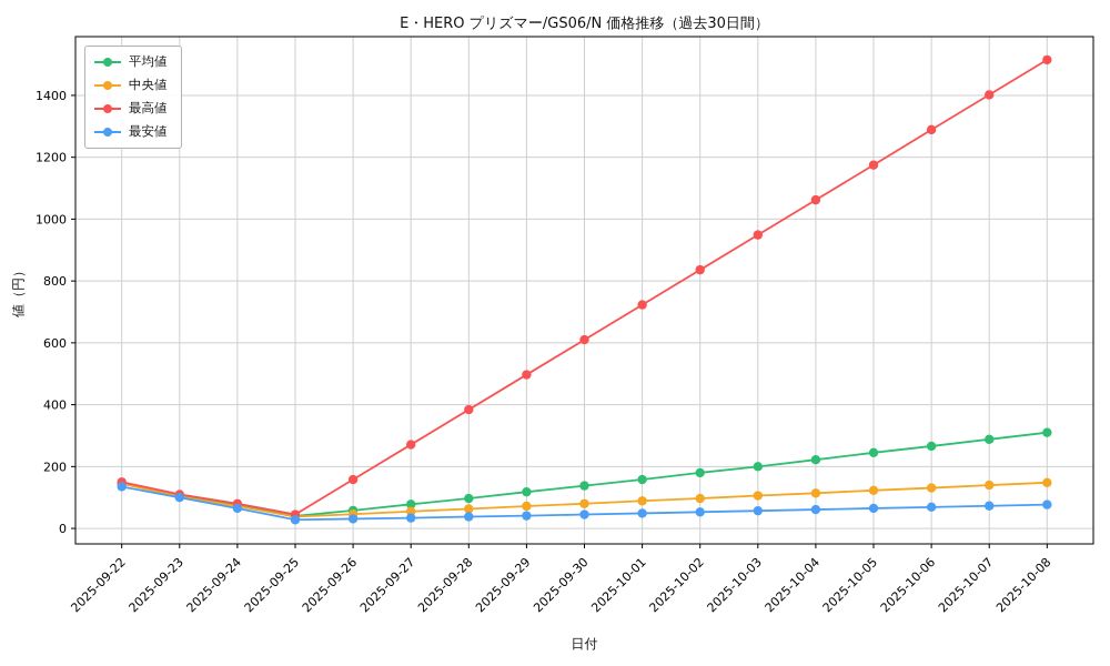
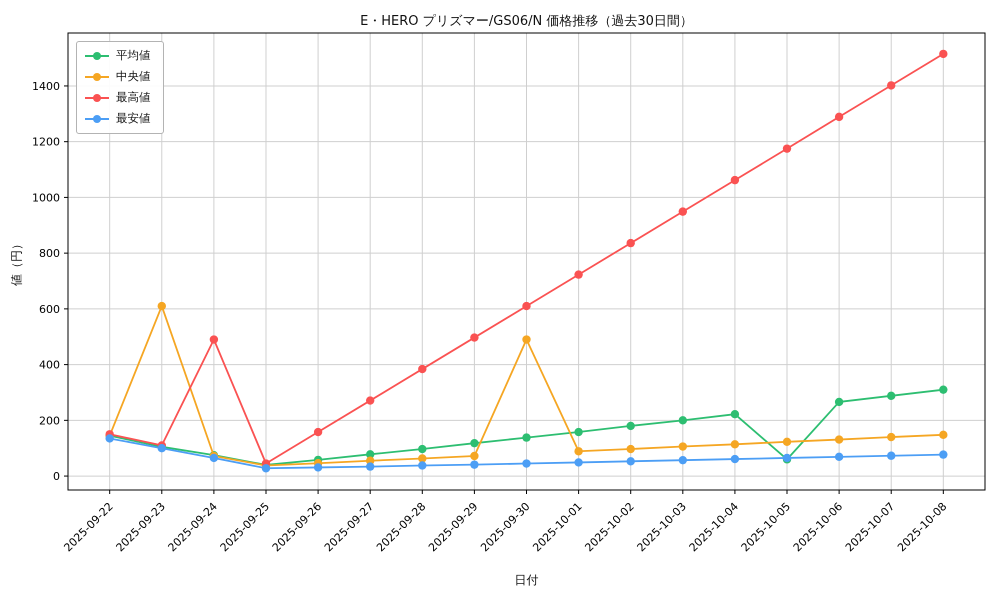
中央値/2025-09-23: 100 -> 610
最高値/2025-09-24: 80 -> 490
中央値/2025-09-30: 80 -> 490
平均値/2025-10-05: 240 -> 60
